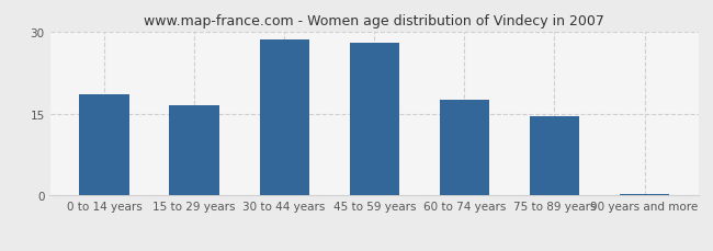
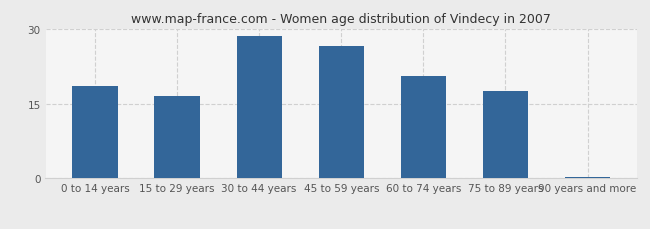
45 to 59 years: 28.0 -> 26.5
60 to 74 years: 17.5 -> 20.5
75 to 89 years: 14.5 -> 17.5
